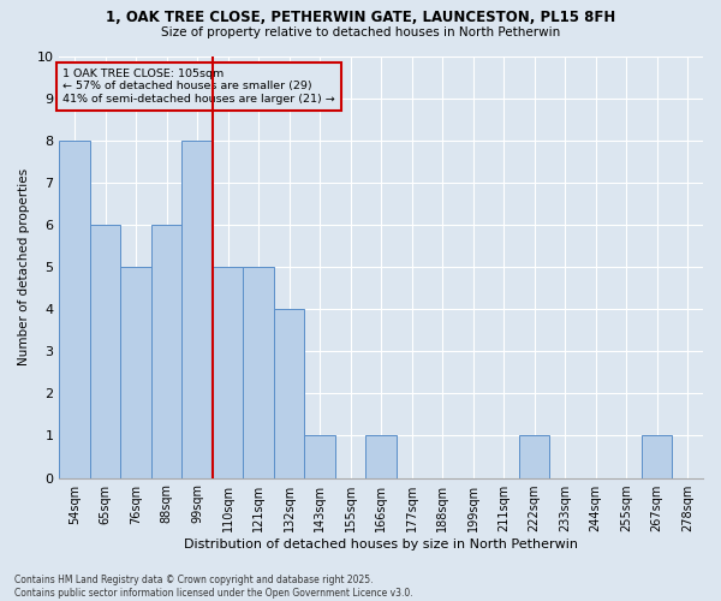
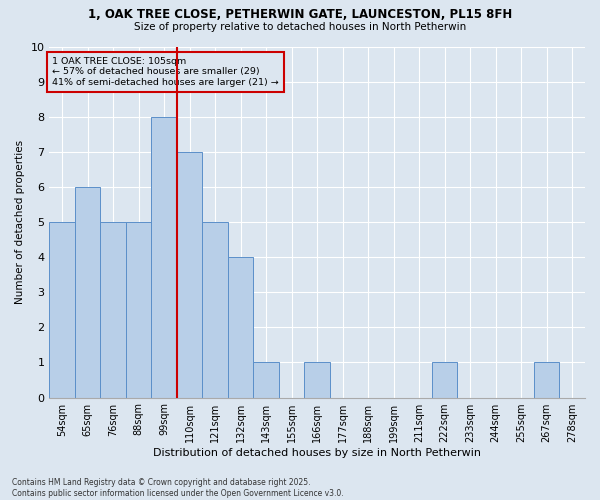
54sqm: 8 -> 5
88sqm: 6 -> 5
110sqm: 5 -> 7
